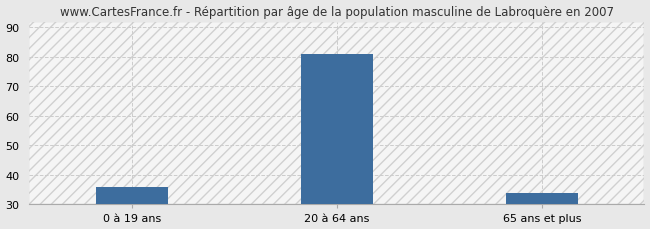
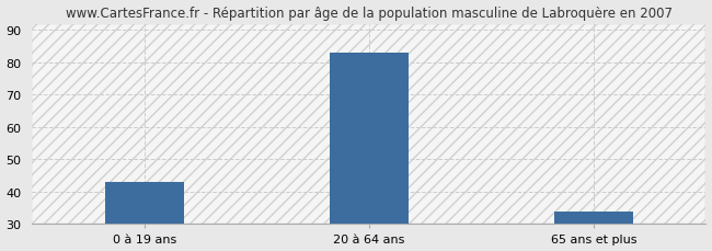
0 à 19 ans: 36 -> 43
20 à 64 ans: 81 -> 83
